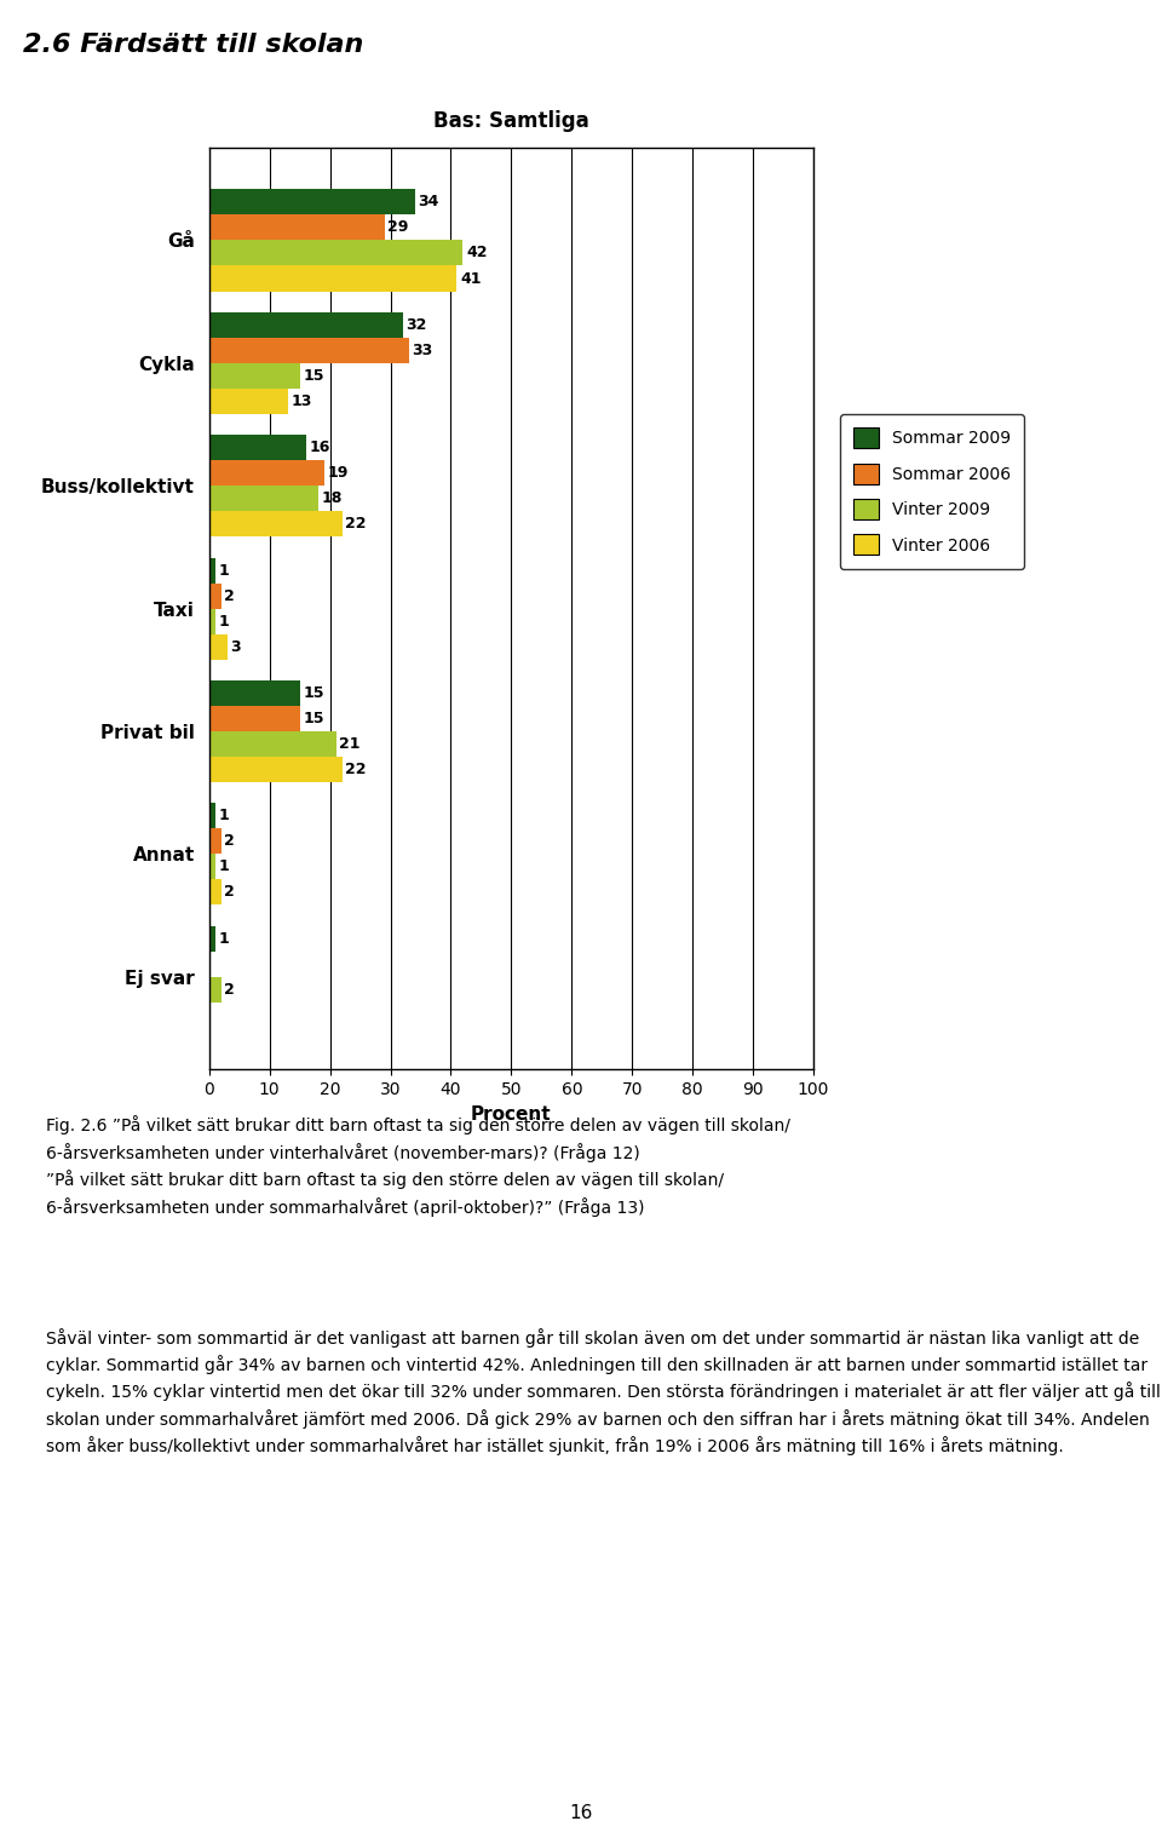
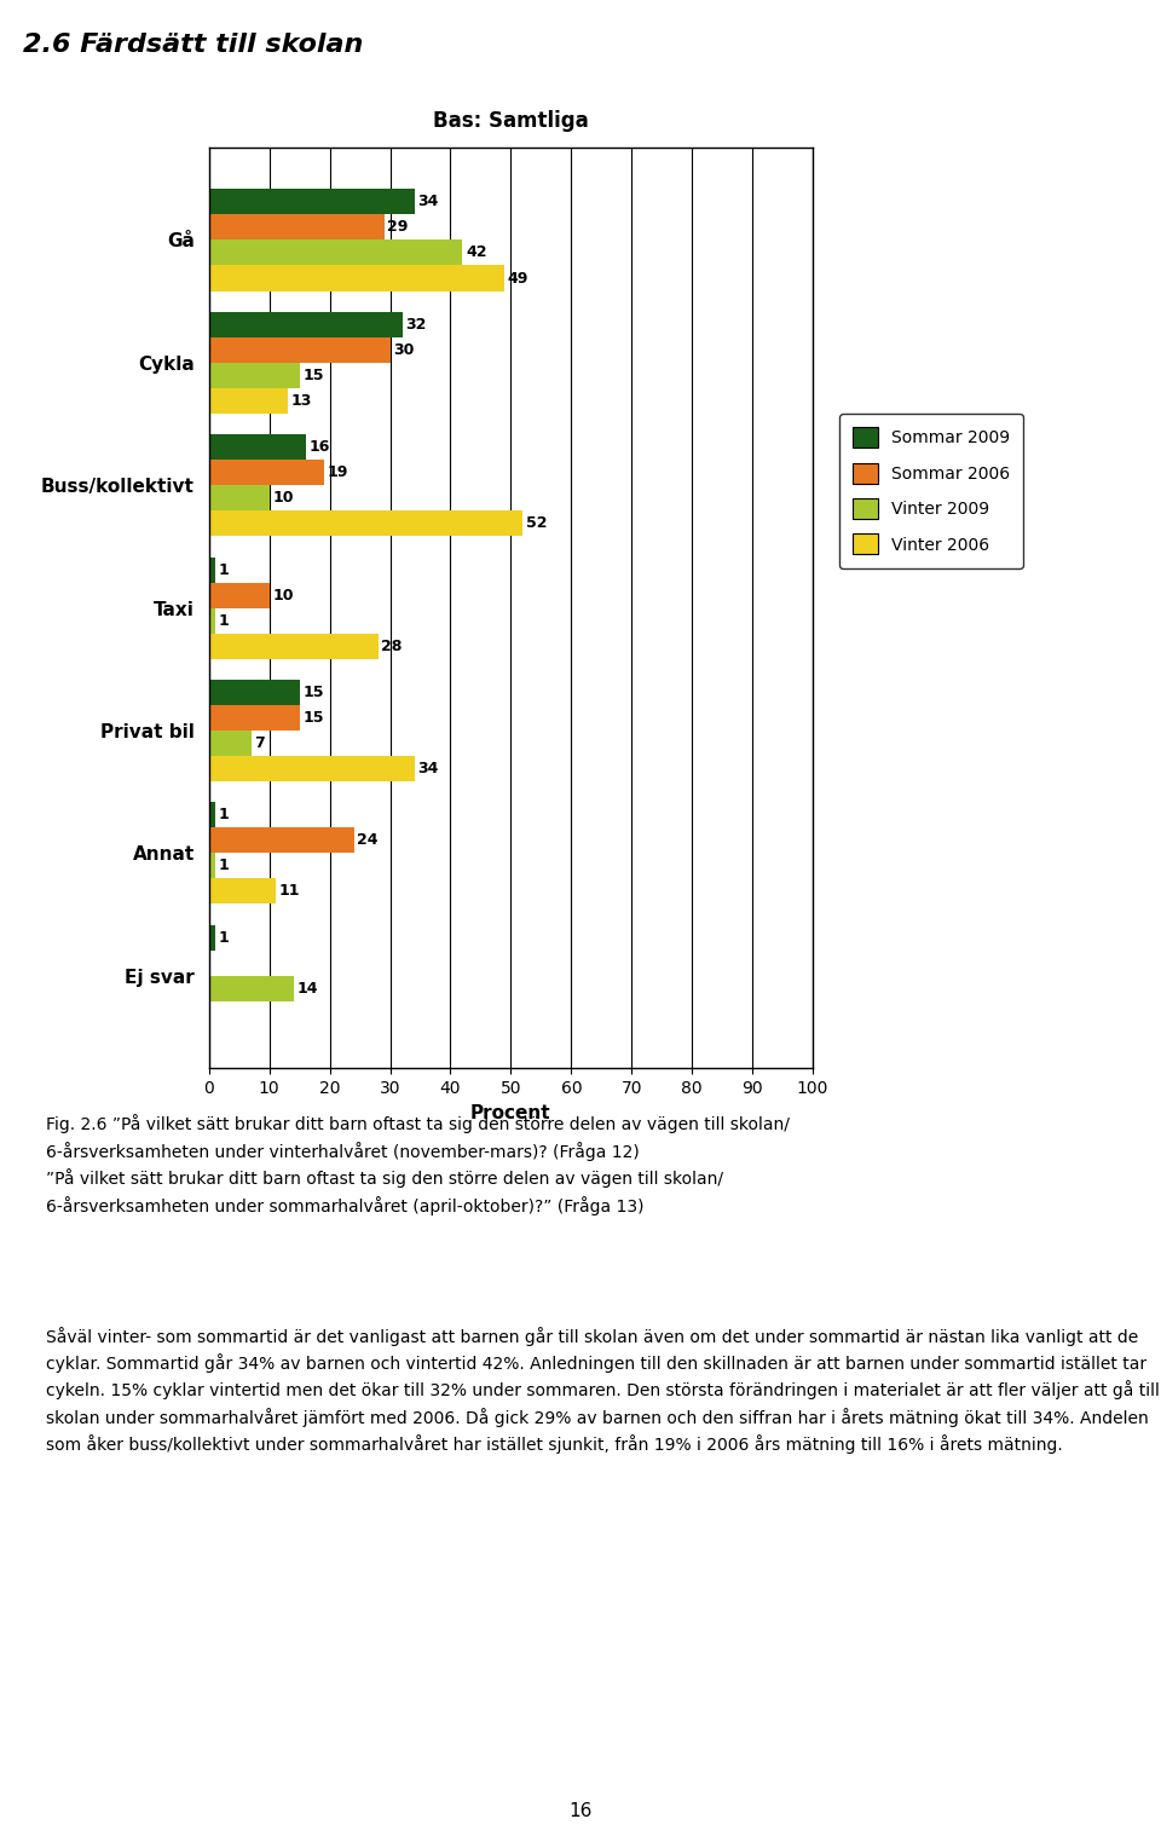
Vinter 2006/Gå: 41 -> 49
Sommar 2006/Cykla: 33 -> 30
Vinter 2009/Buss/kollektivt: 18 -> 10
Vinter 2006/Buss/kollektivt: 22 -> 52
Sommar 2006/Taxi: 2 -> 10
Vinter 2006/Taxi: 3 -> 28
Vinter 2009/Privat bil: 21 -> 7
Vinter 2006/Privat bil: 22 -> 34
Sommar 2006/Annat: 2 -> 24
Vinter 2006/Annat: 2 -> 11
Vinter 2009/Ej svar: 2 -> 14
